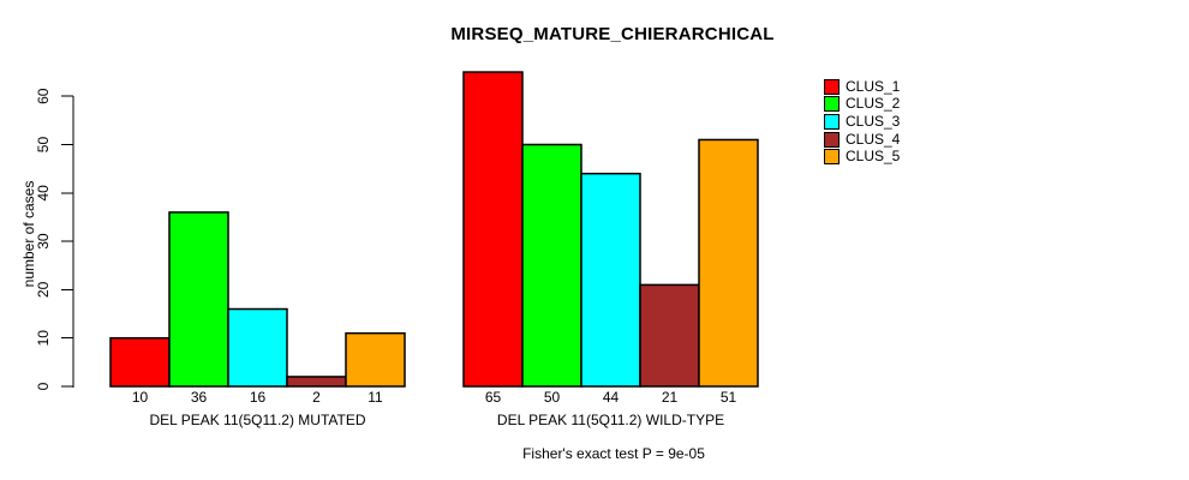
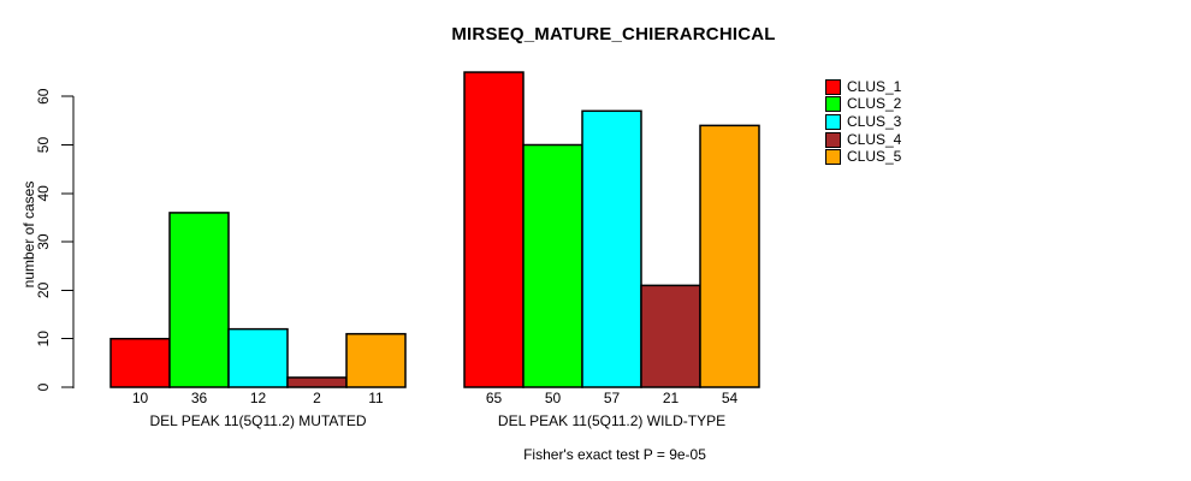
CLUS_3/DEL PEAK 11(5Q11.2) MUTATED: 16 -> 12
CLUS_3/DEL PEAK 11(5Q11.2) WILD-TYPE: 44 -> 57
CLUS_5/DEL PEAK 11(5Q11.2) WILD-TYPE: 51 -> 54
